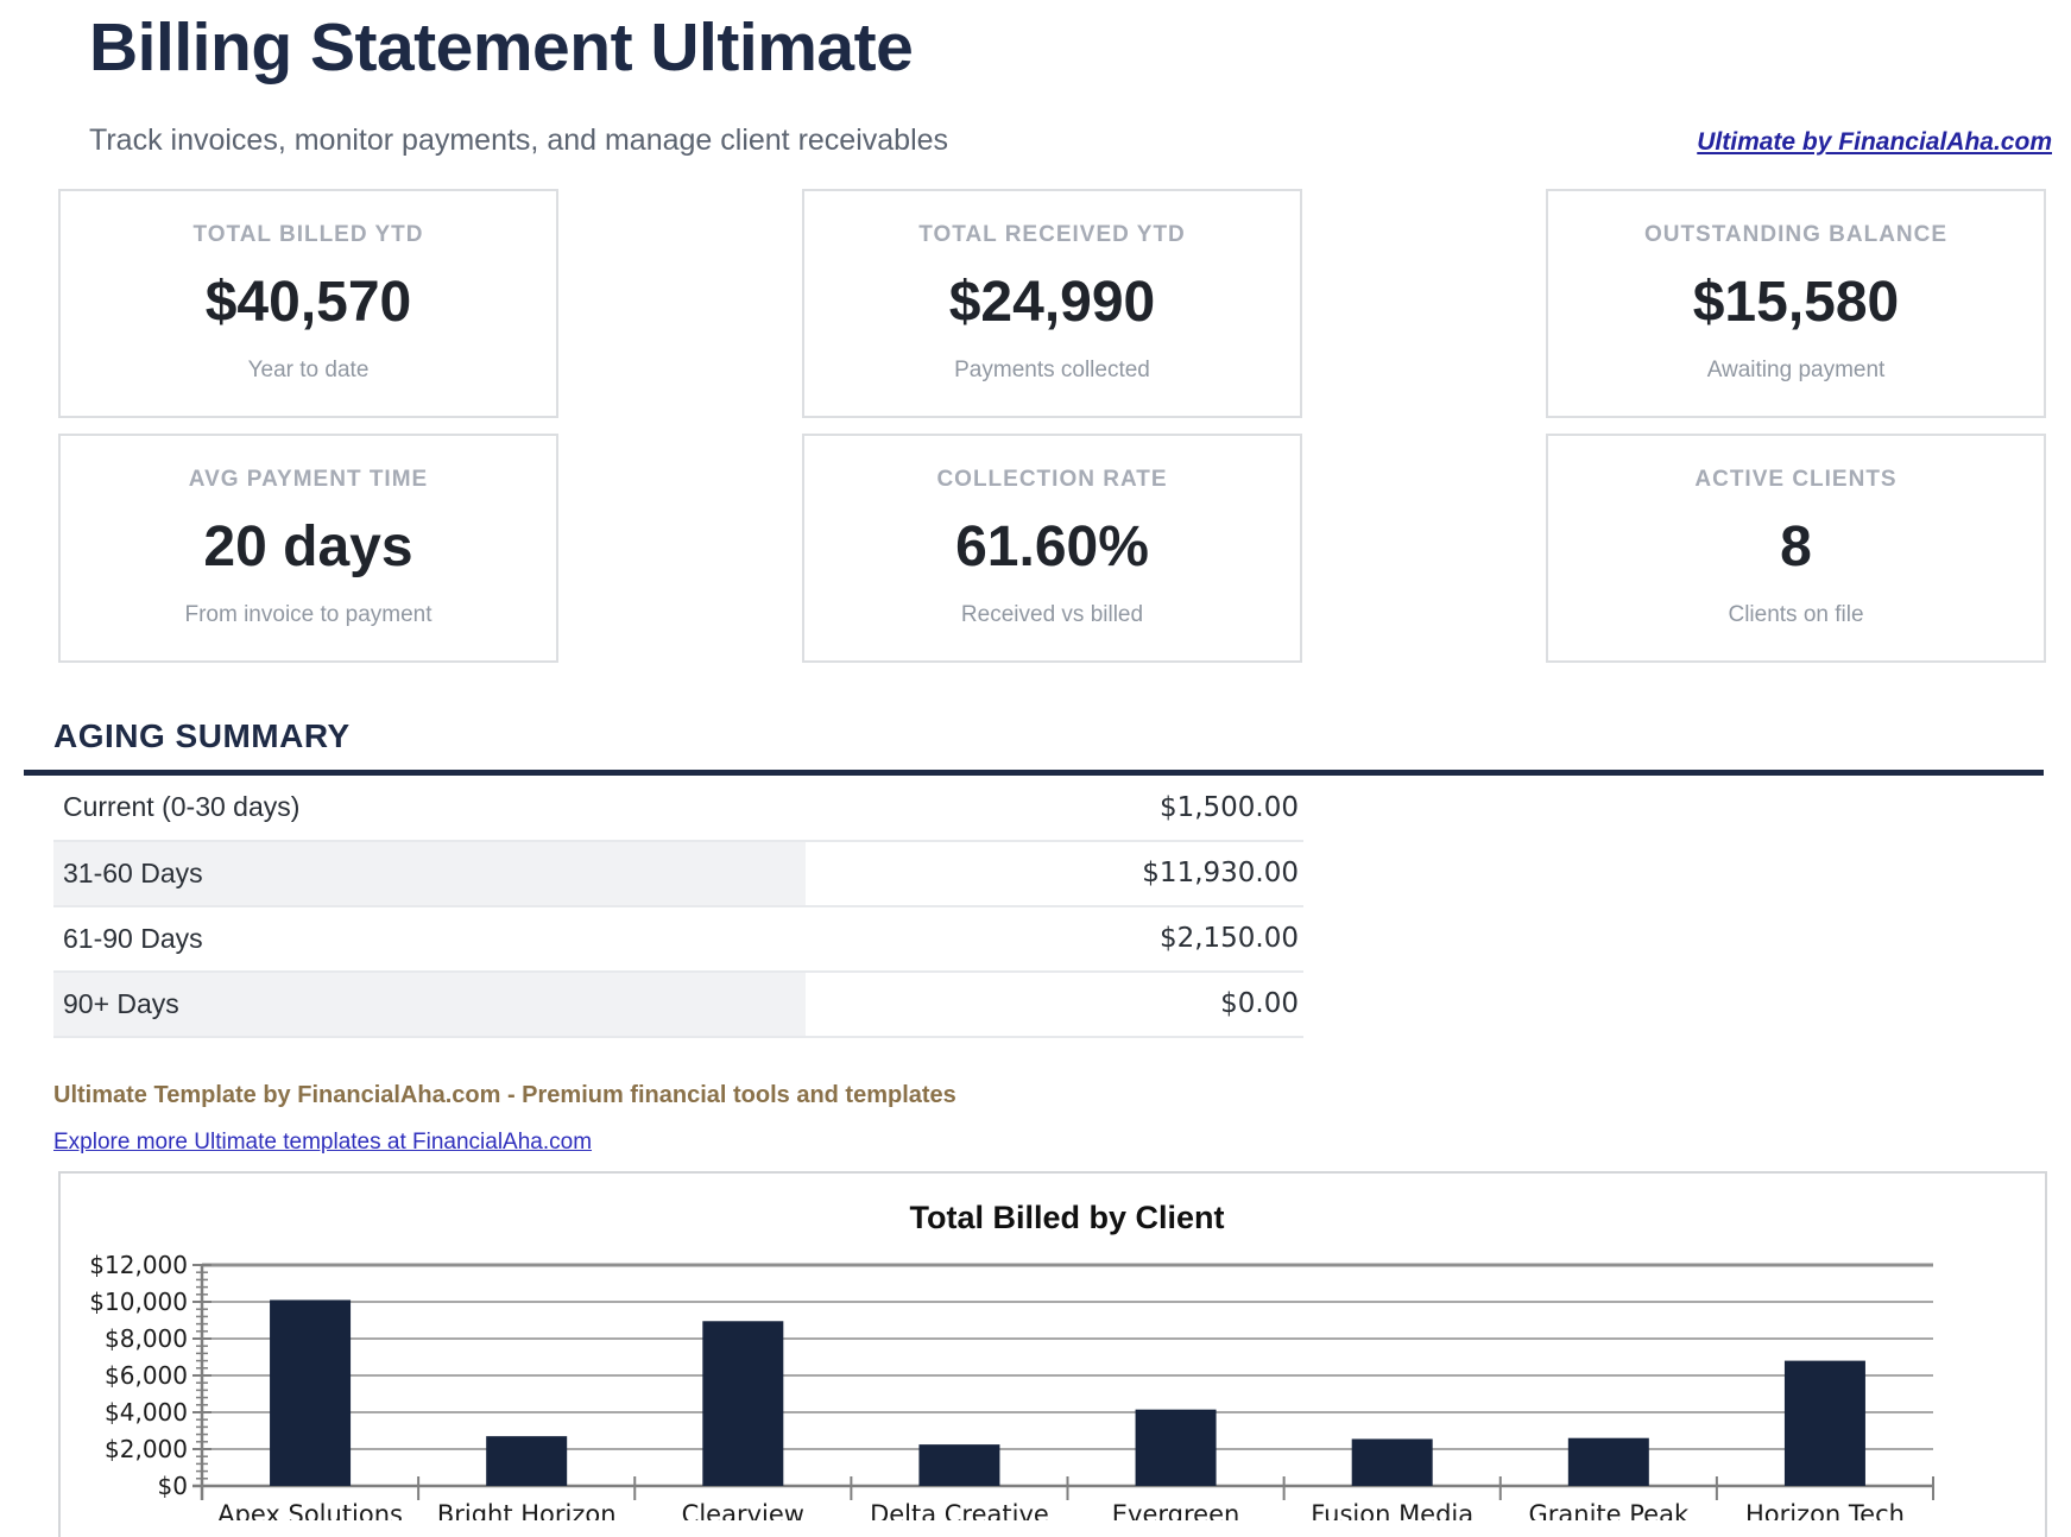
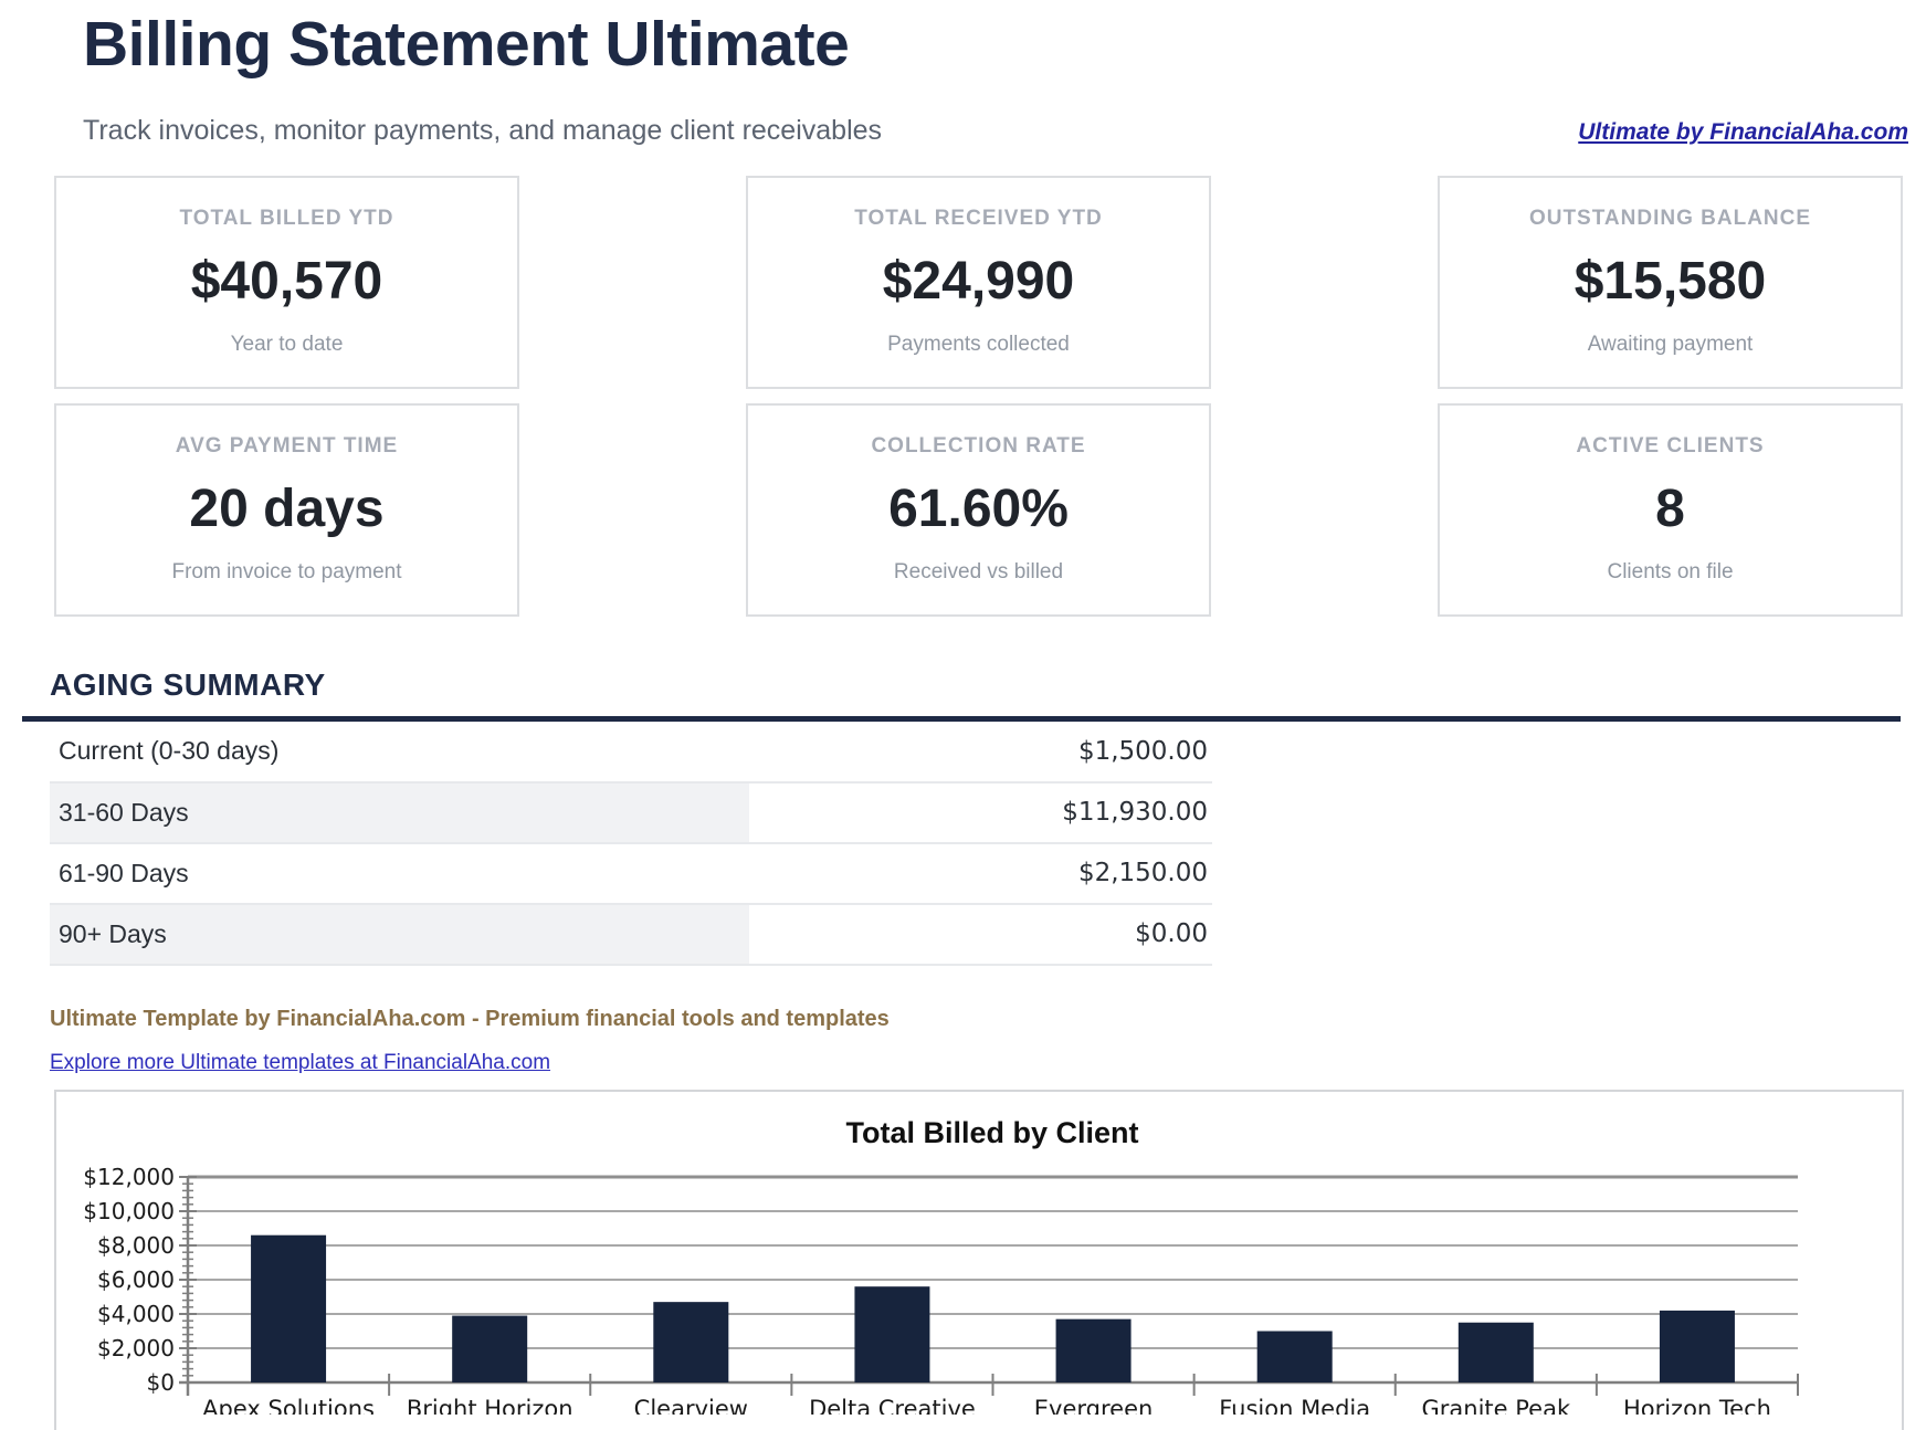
Apex Solutions: $10100 -> $8600
Bright Horizon: $2700 -> $3900
Clearview: $9000 -> $4700
Delta Creative: $2200 -> $5600
Evergreen: $4200 -> $3700
Fusion Media: $2600 -> $3000
Granite Peak: $2600 -> $3500
Horizon Tech: $6800 -> $4200
